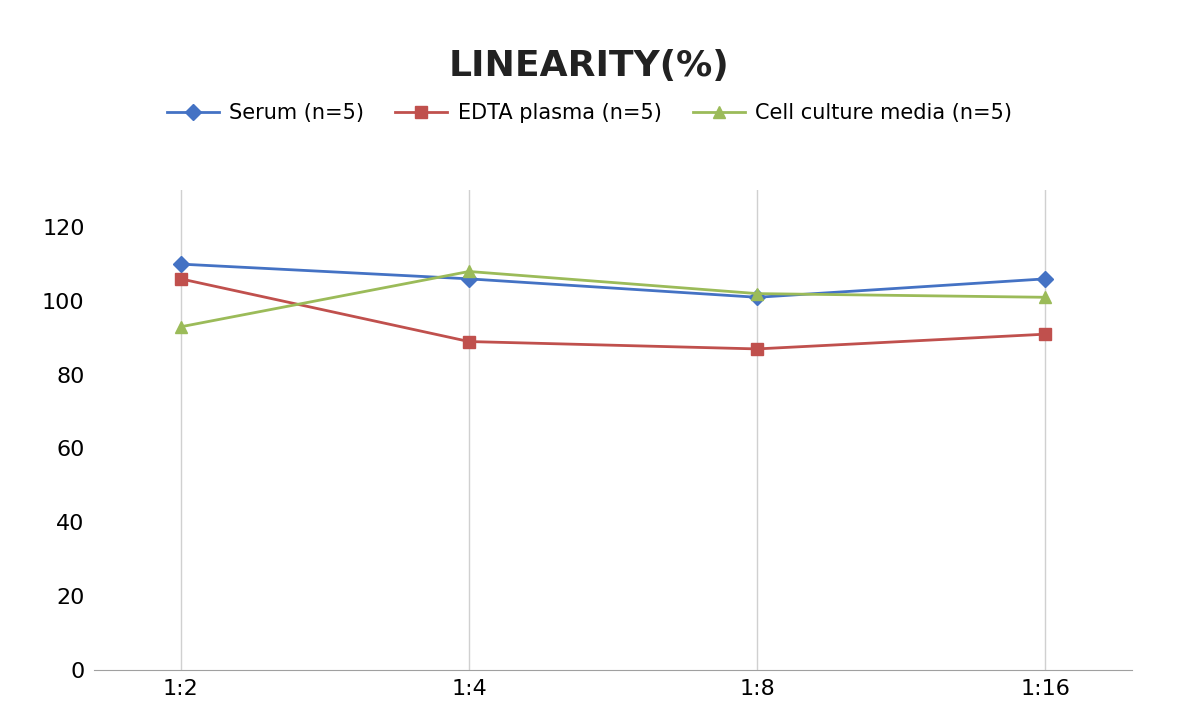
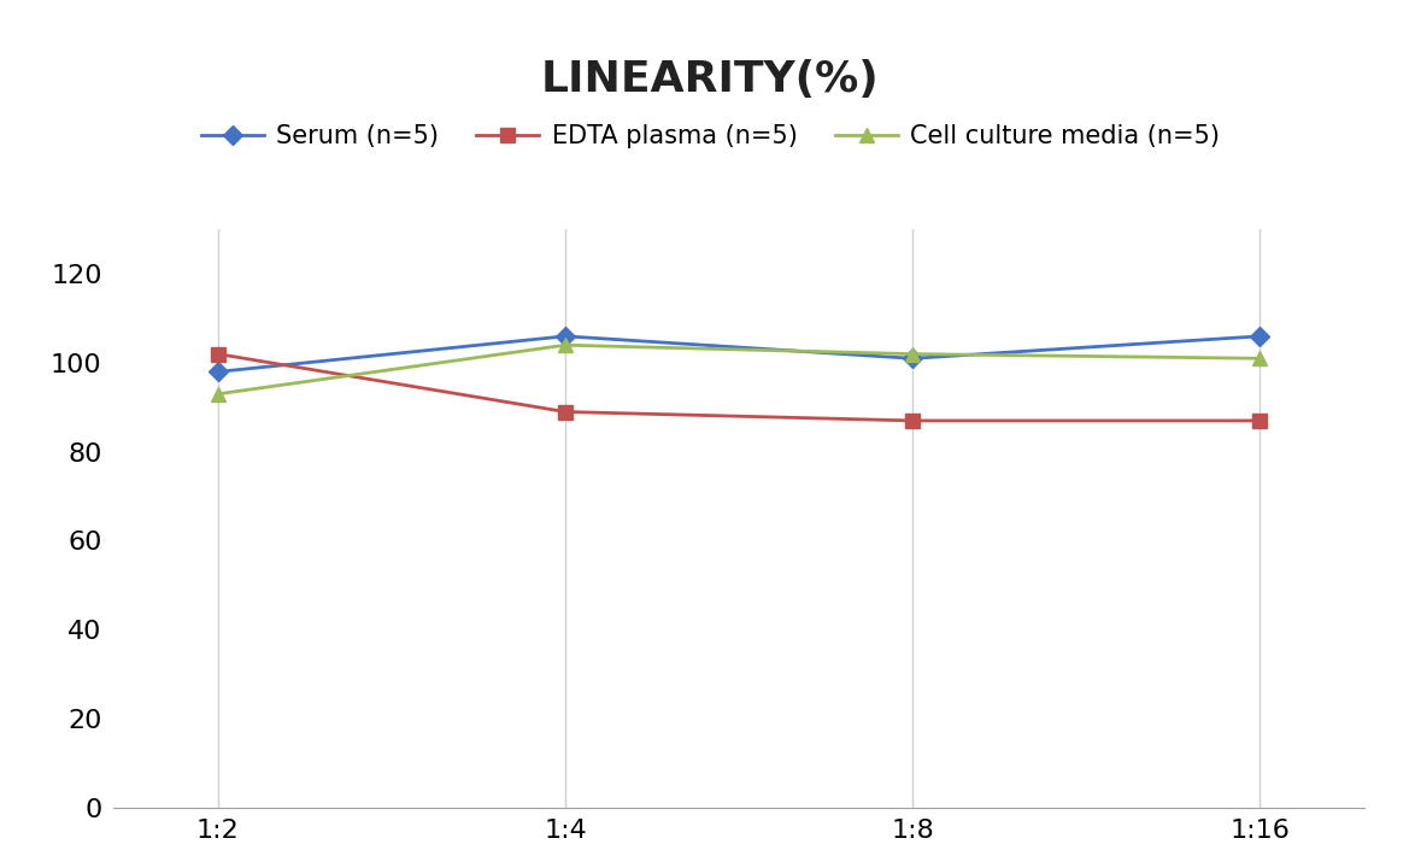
Serum (n=5)/1:2: 110 -> 98
EDTA plasma (n=5)/1:2: 106 -> 102
Cell culture media (n=5)/1:4: 108 -> 104
EDTA plasma (n=5)/1:16: 91 -> 87
